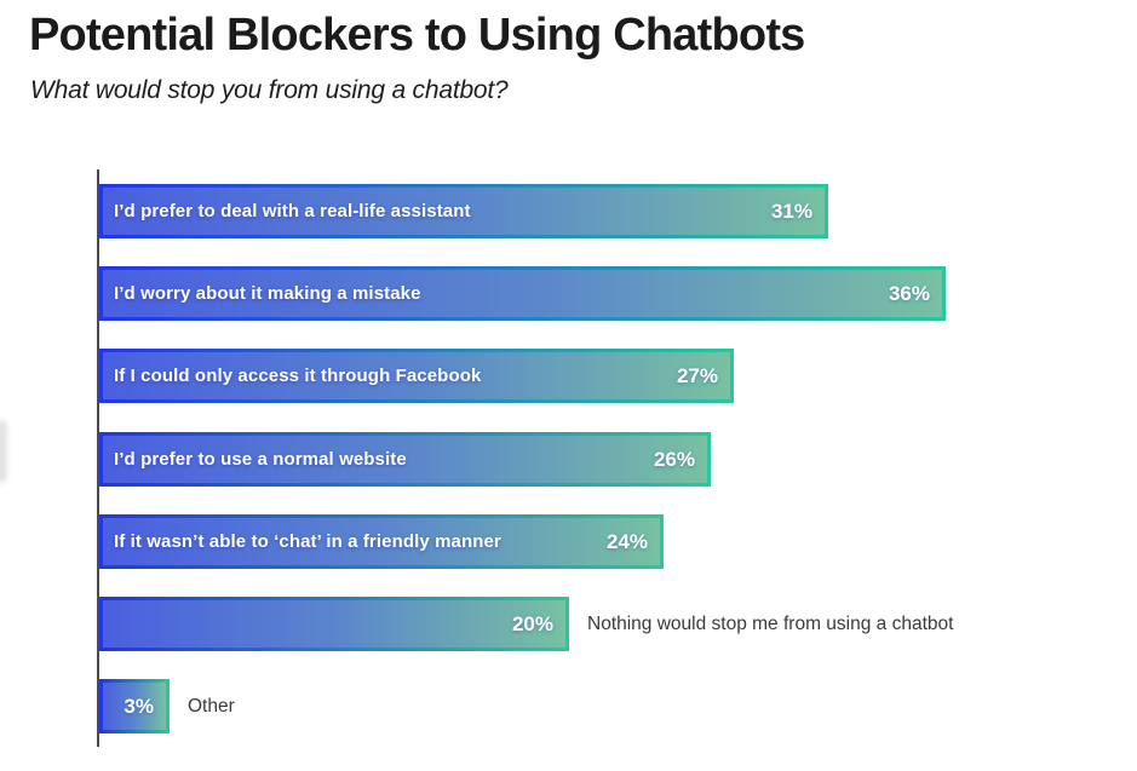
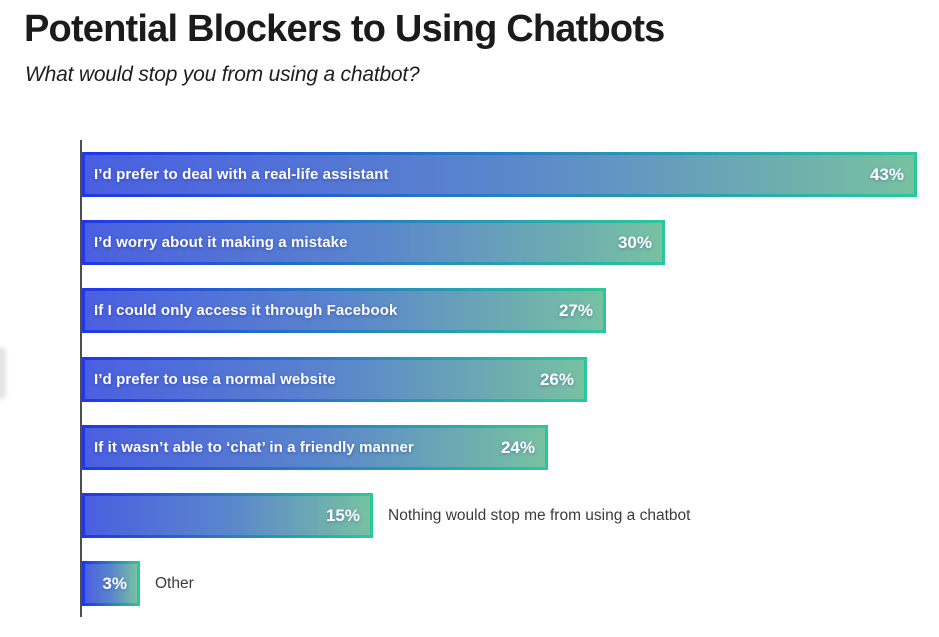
I’d prefer to deal with a real-life assistant: 31% -> 43%
I’d worry about it making a mistake: 36% -> 30%
Nothing would stop me from using a chatbot: 20% -> 15%
